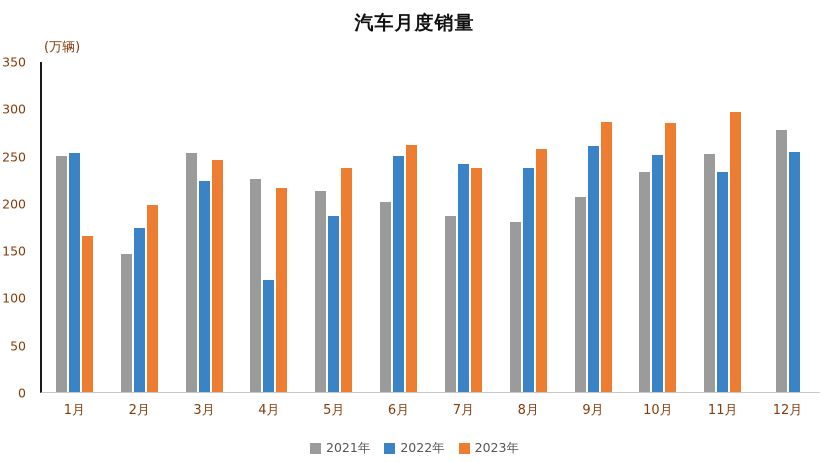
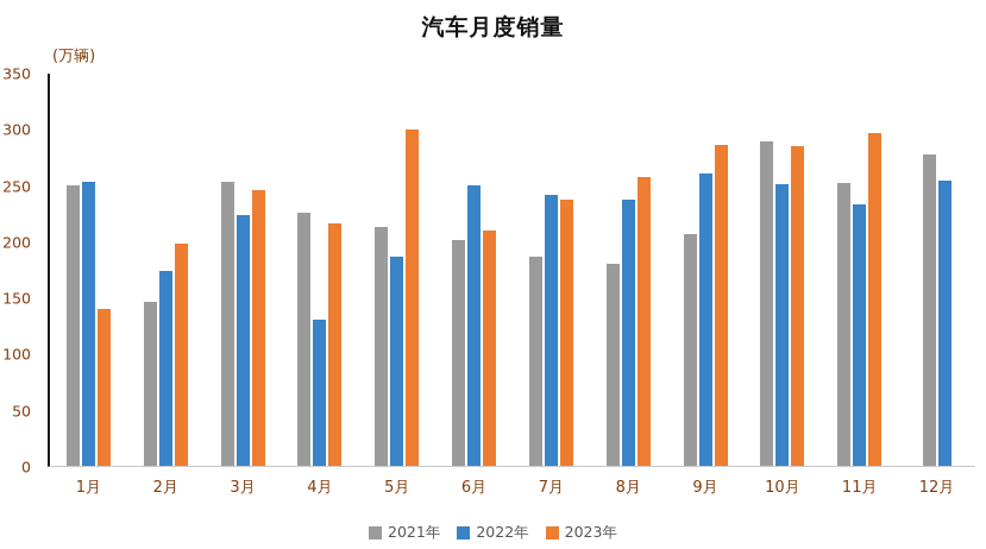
2023年/1月: 160 -> 140
2022年/4月: 120 -> 130
2023年/5月: 240 -> 300
2023年/6月: 260 -> 210
2021年/10月: 230 -> 290
